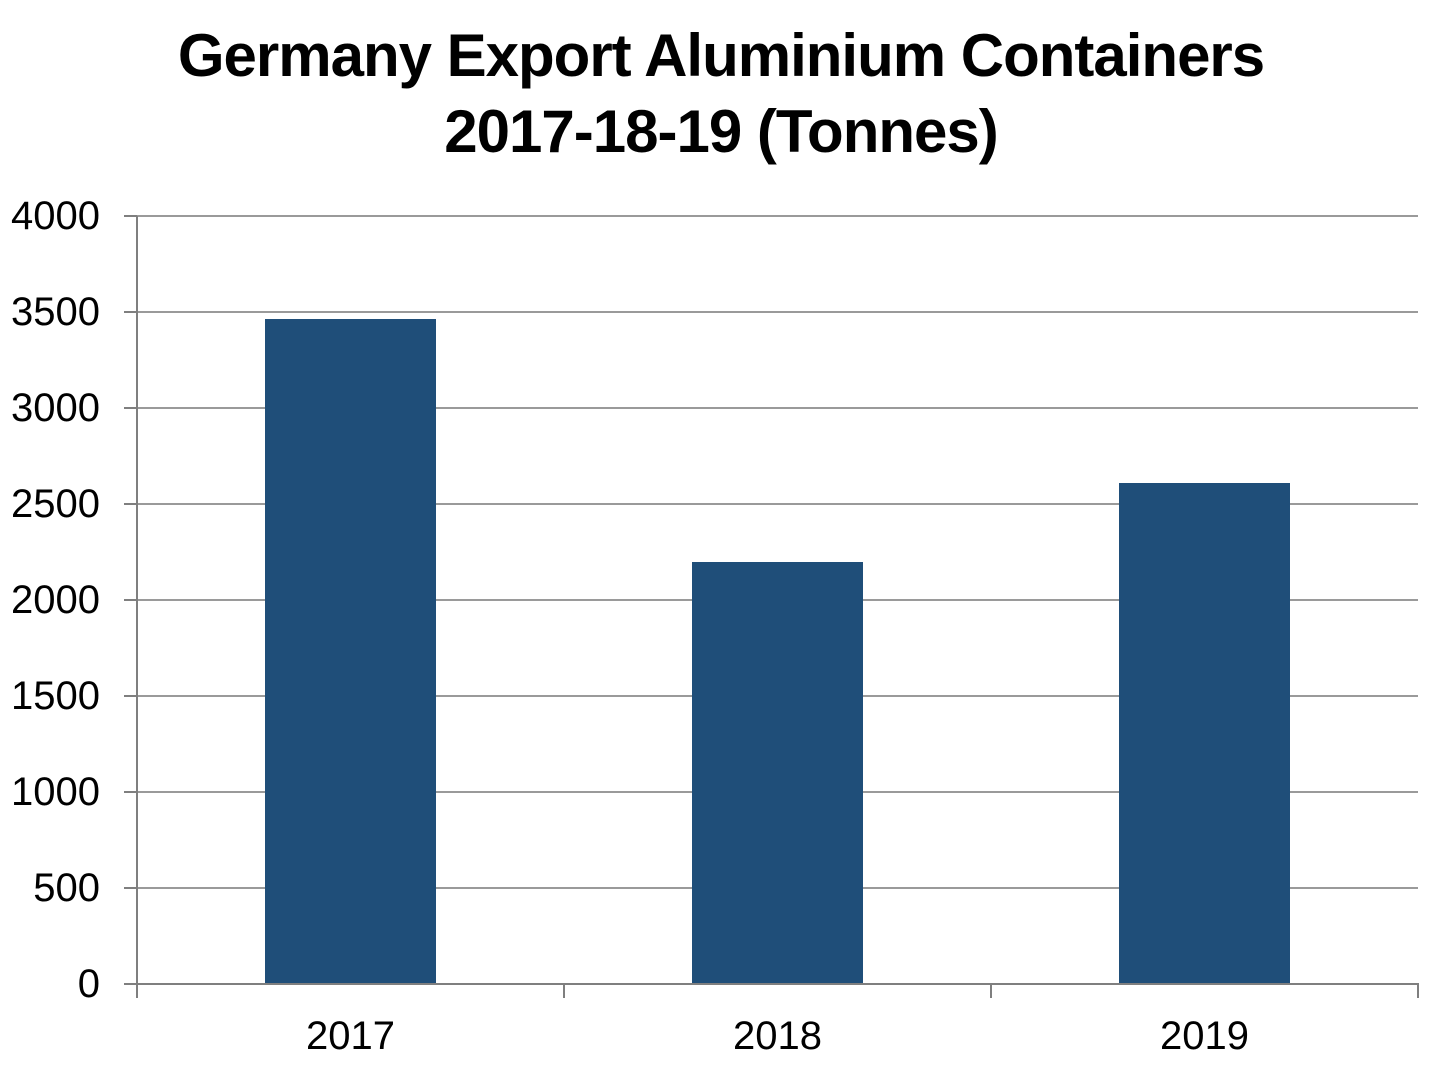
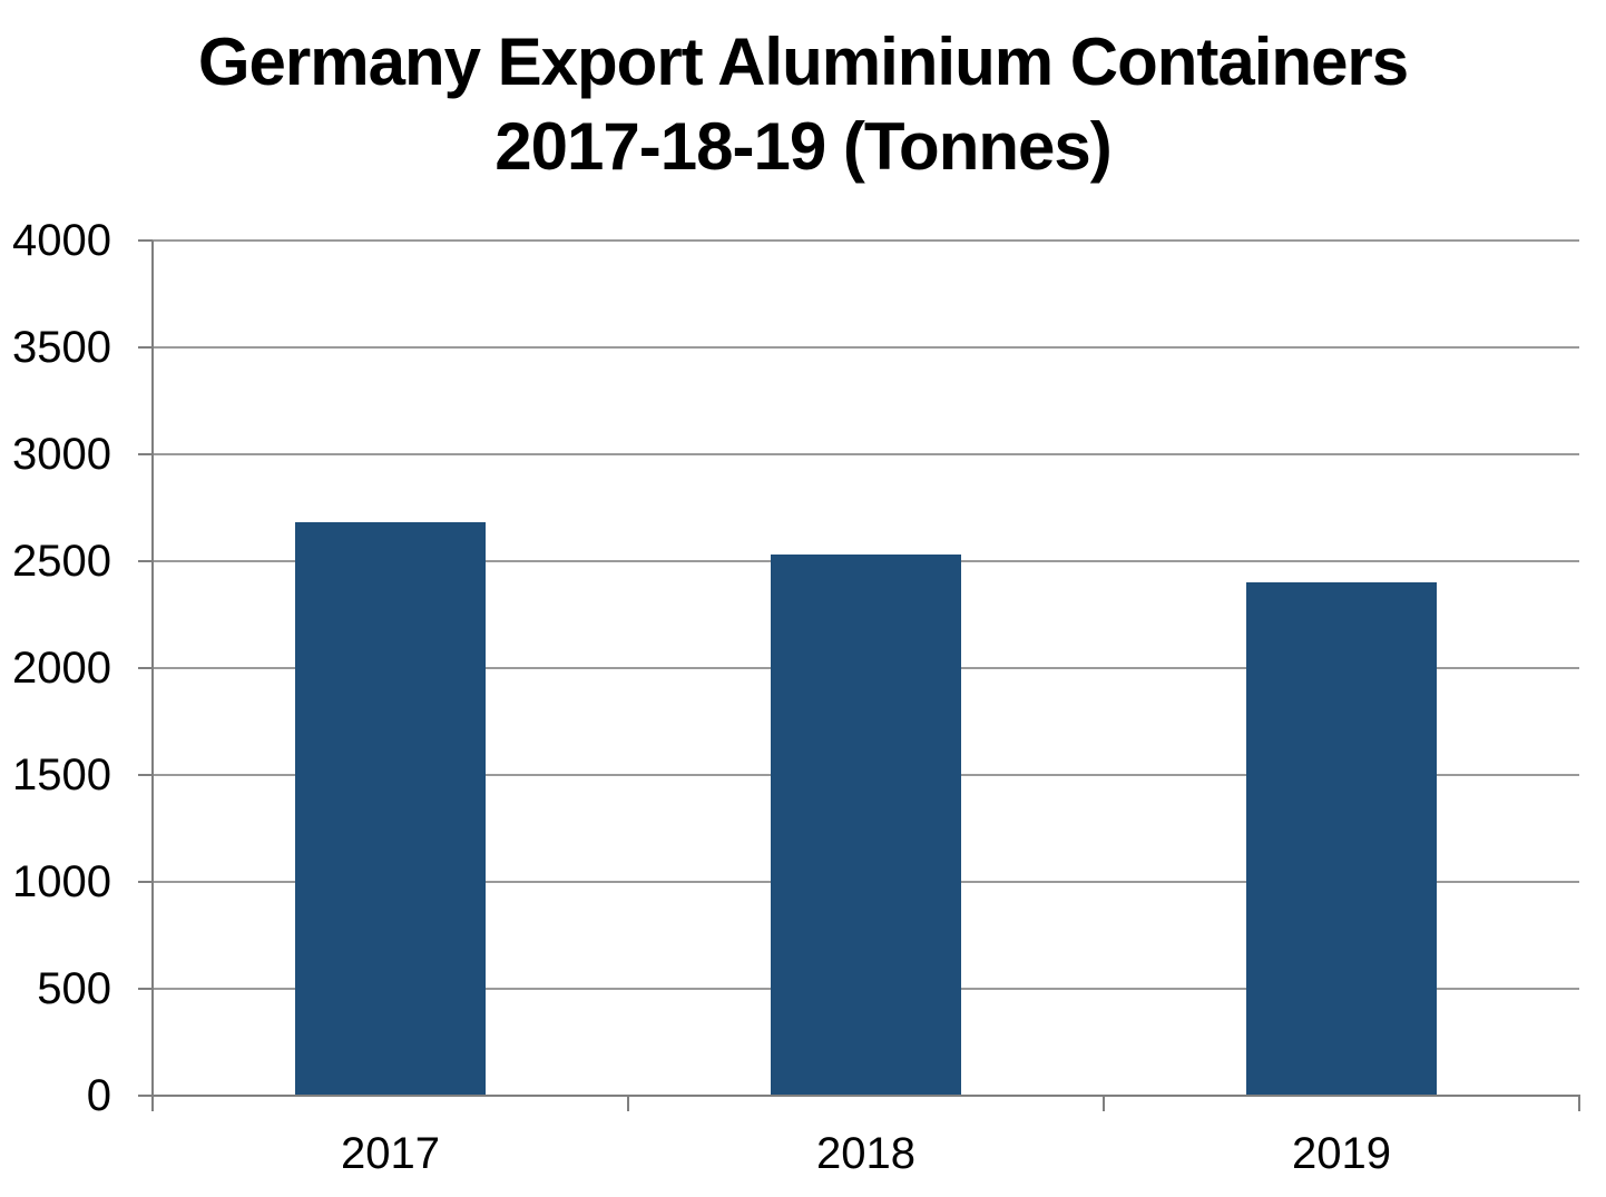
2017: 3460 -> 2680
2018: 2200 -> 2530
2019: 2610 -> 2400
